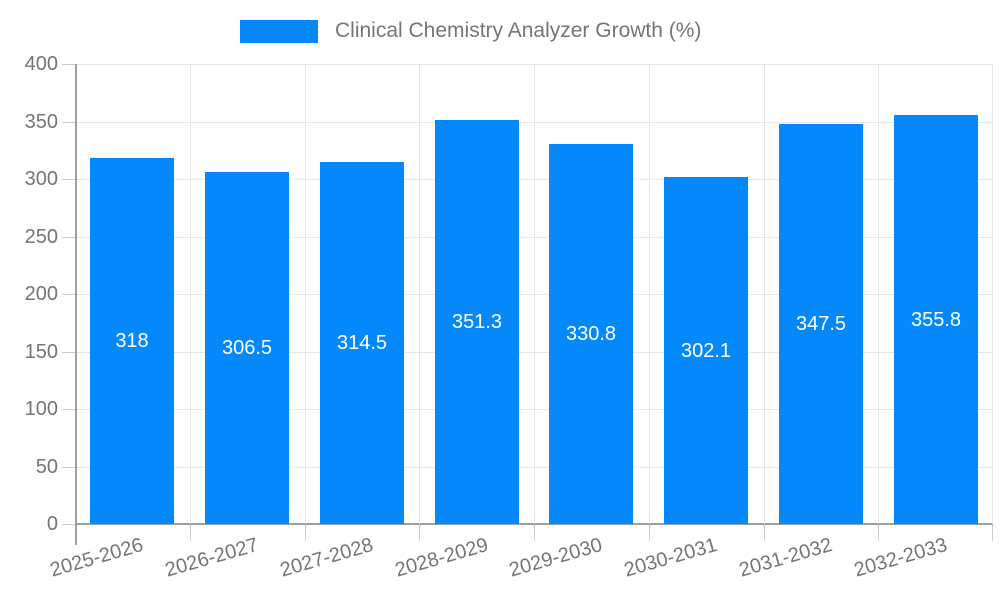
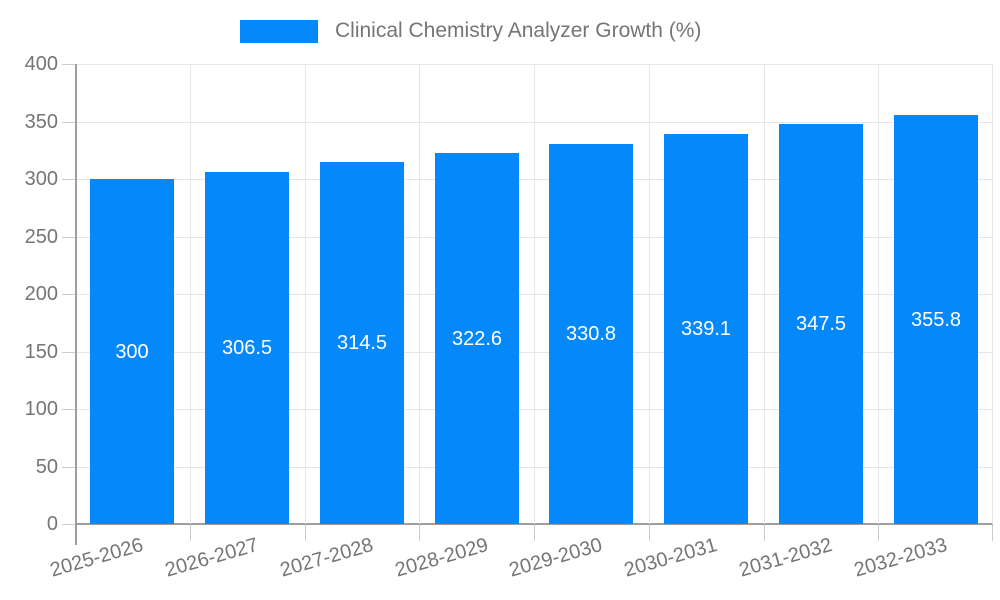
2025-2026: 318 -> 300
2028-2029: 351.3 -> 322.6
2030-2031: 302.1 -> 339.1
